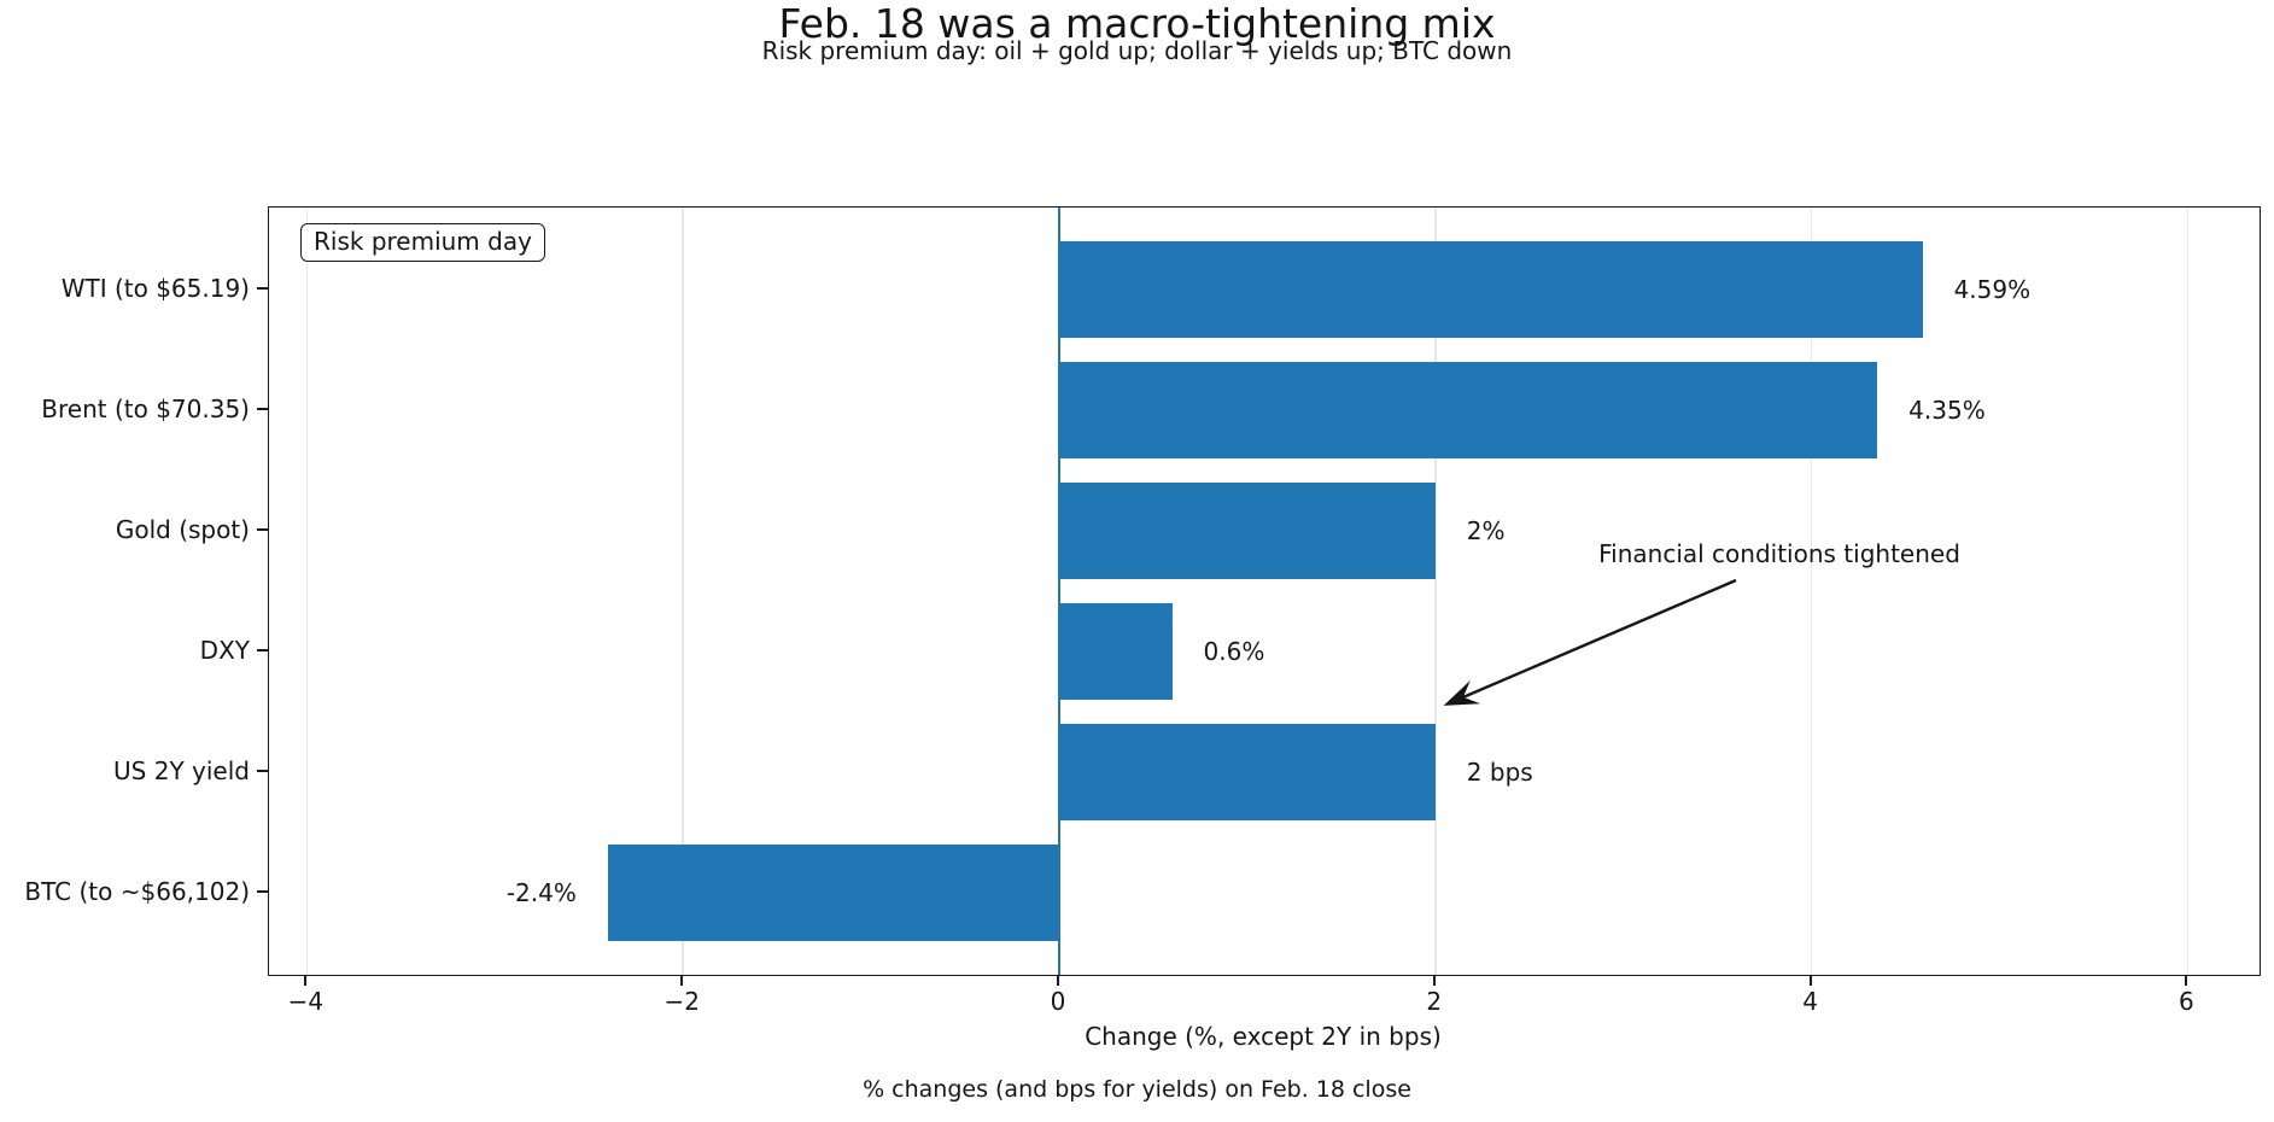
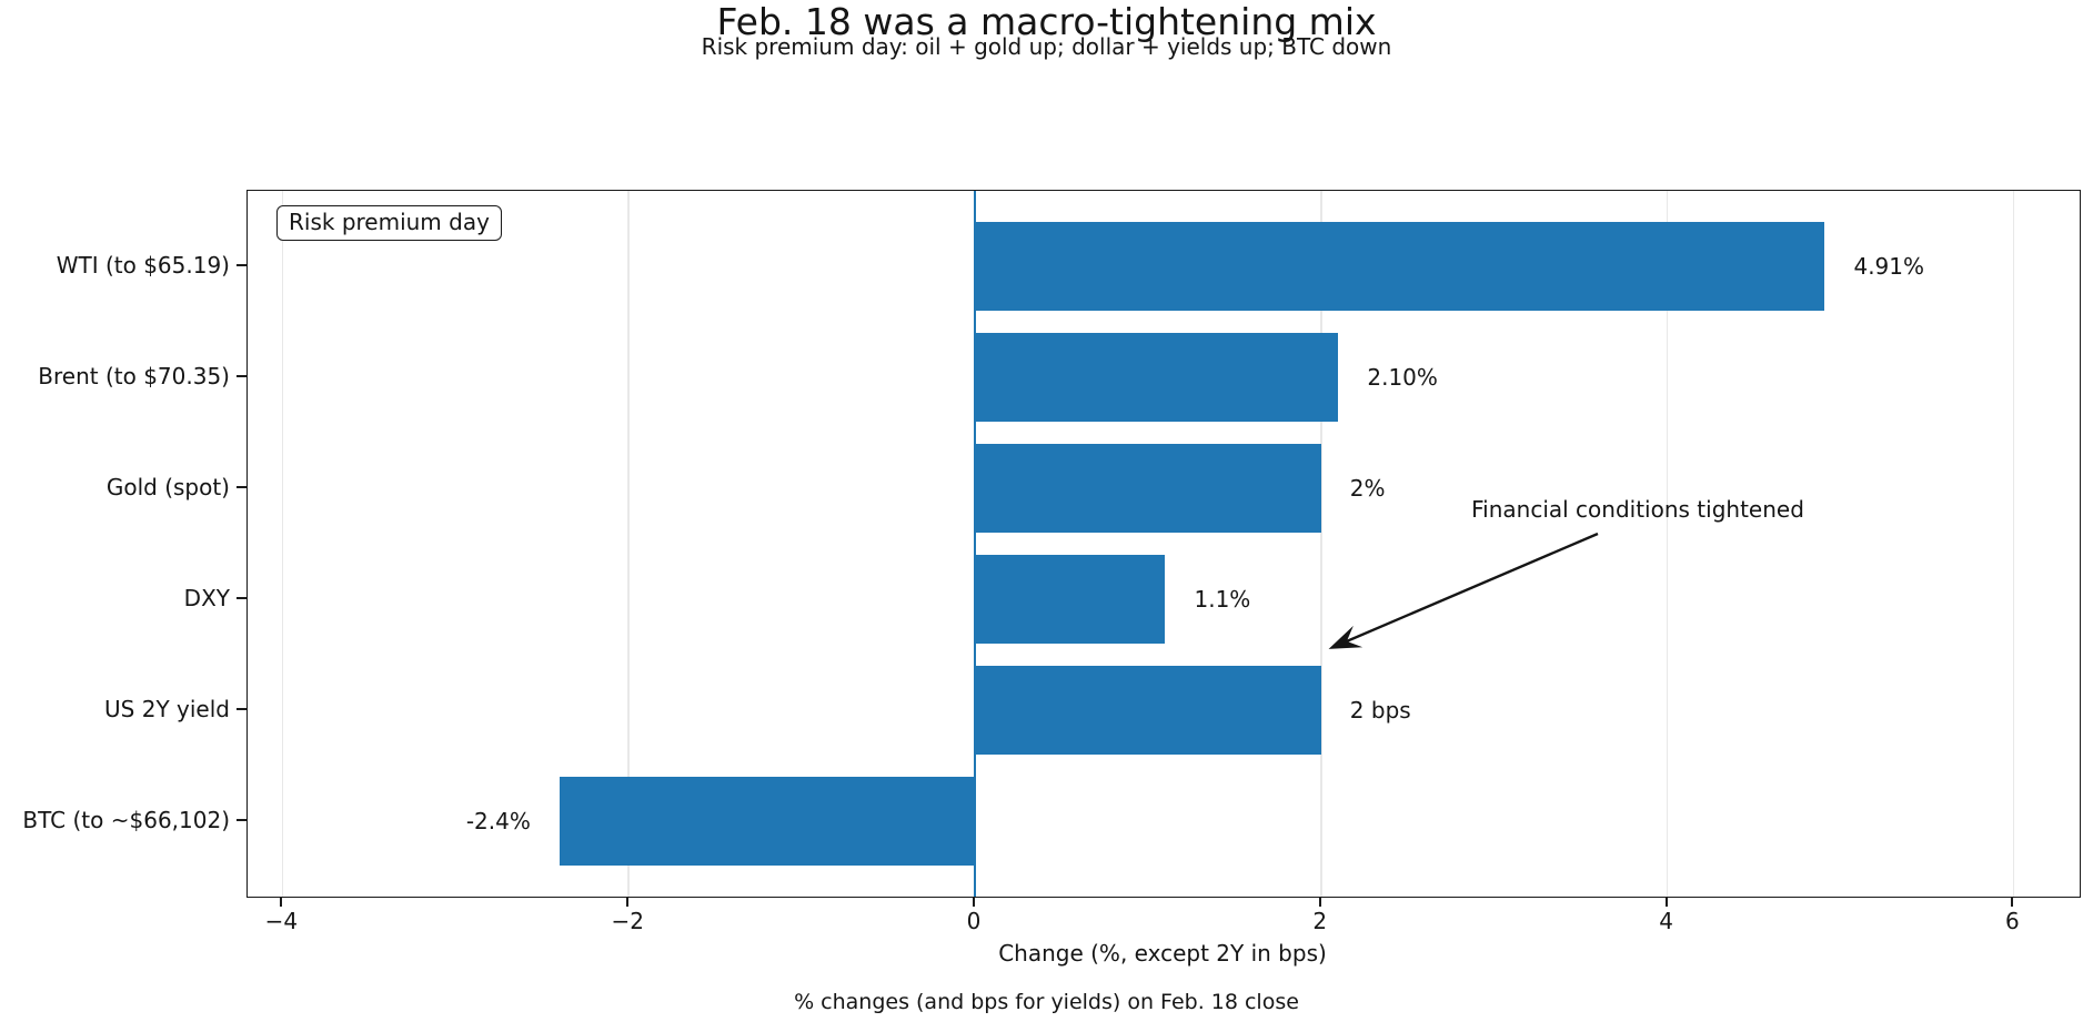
WTI (to $65.19): 4.59% -> 4.91%
Brent (to $70.35): 4.35% -> 2.10%
DXY: 0.6% -> 1.1%
